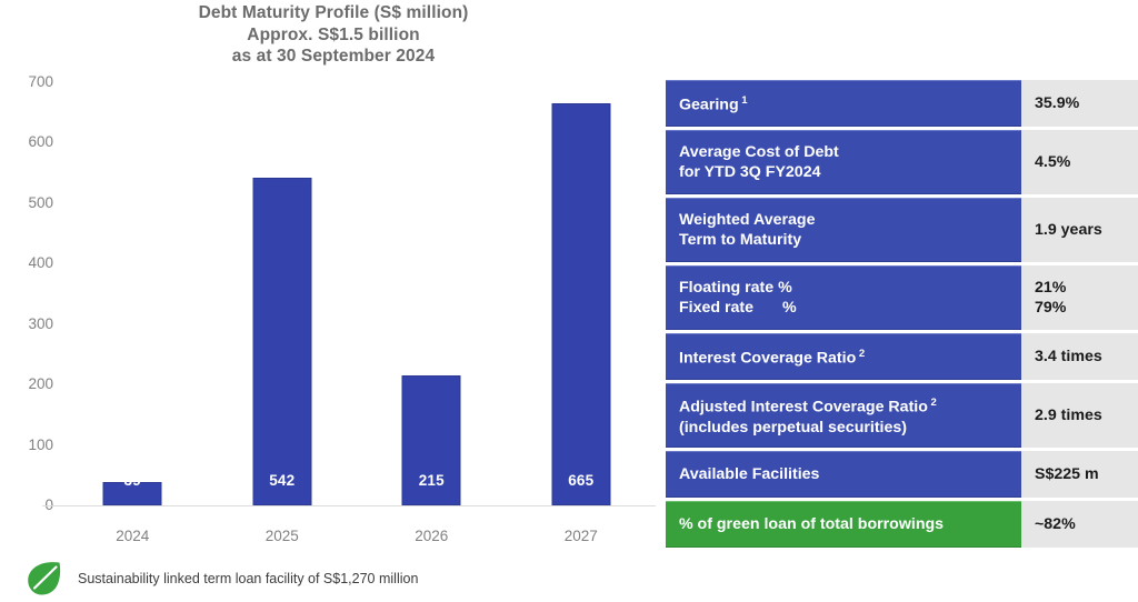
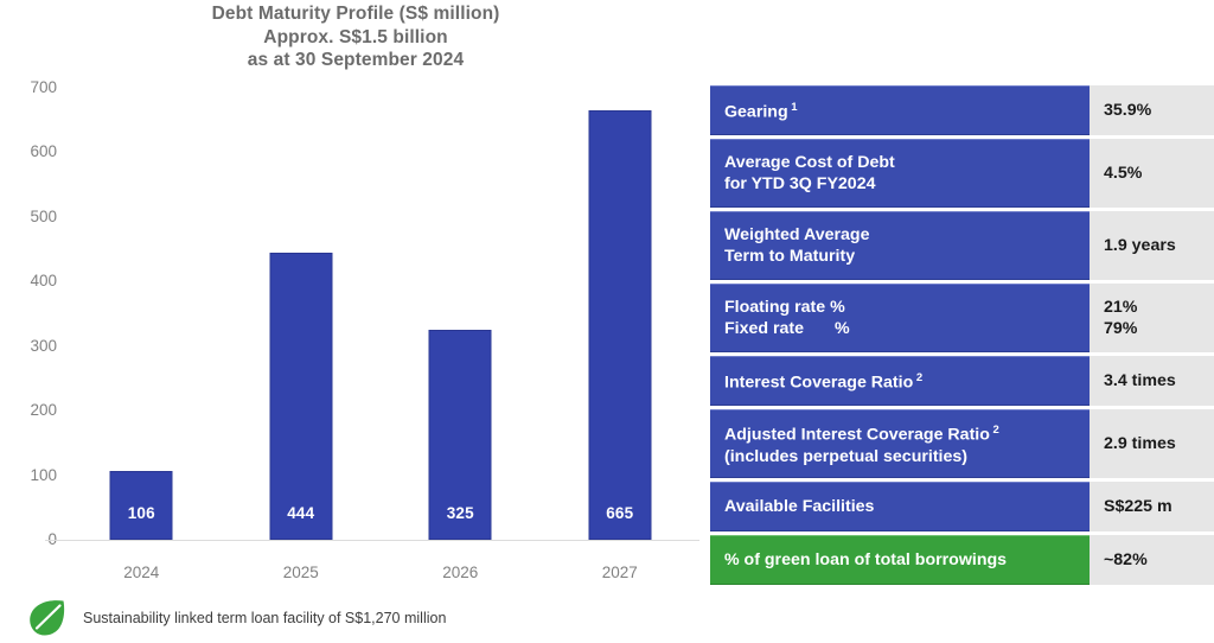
2024: 39 -> 106
2025: 542 -> 444
2026: 215 -> 325
